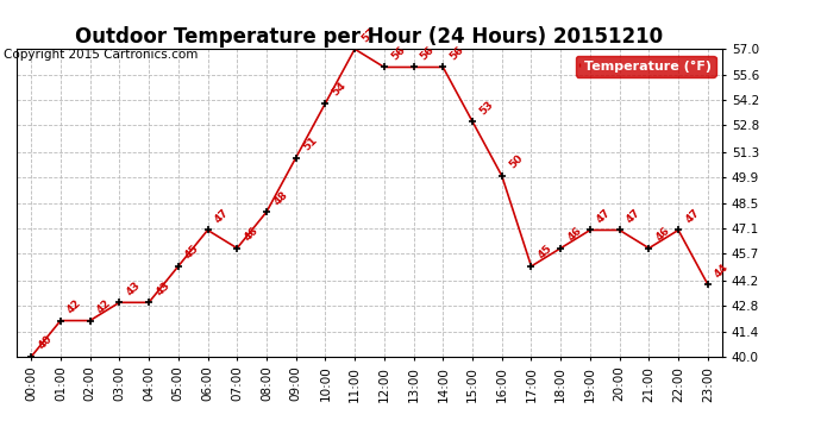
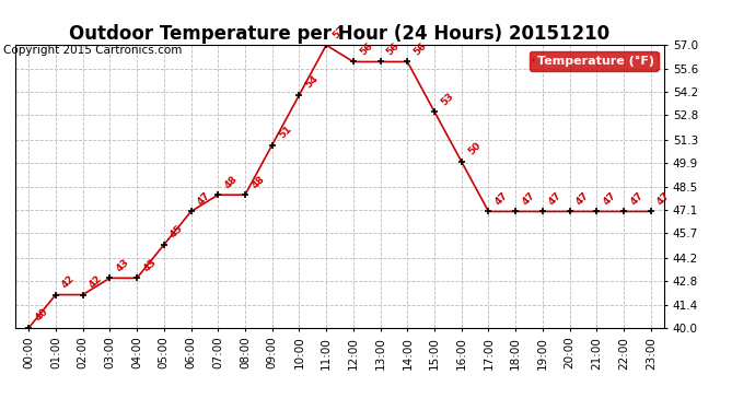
07:00: 46 -> 48
17:00: 45 -> 47
18:00: 46 -> 47
21:00: 46 -> 47
23:00: 44 -> 47
